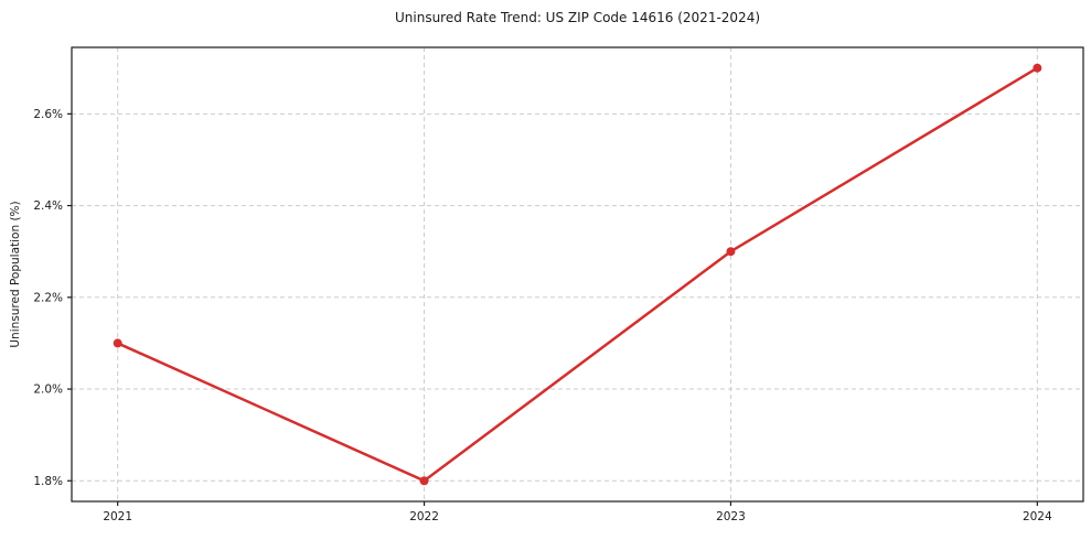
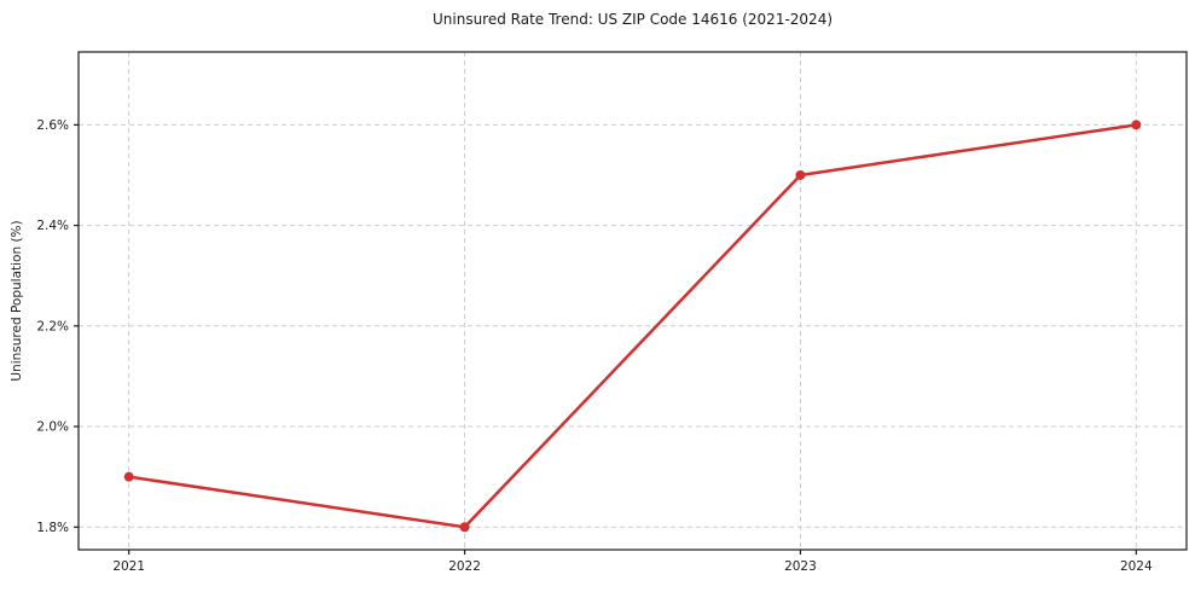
2021: 2.1% -> 1.9%
2023: 2.3% -> 2.5%
2024: 2.7% -> 2.6%
